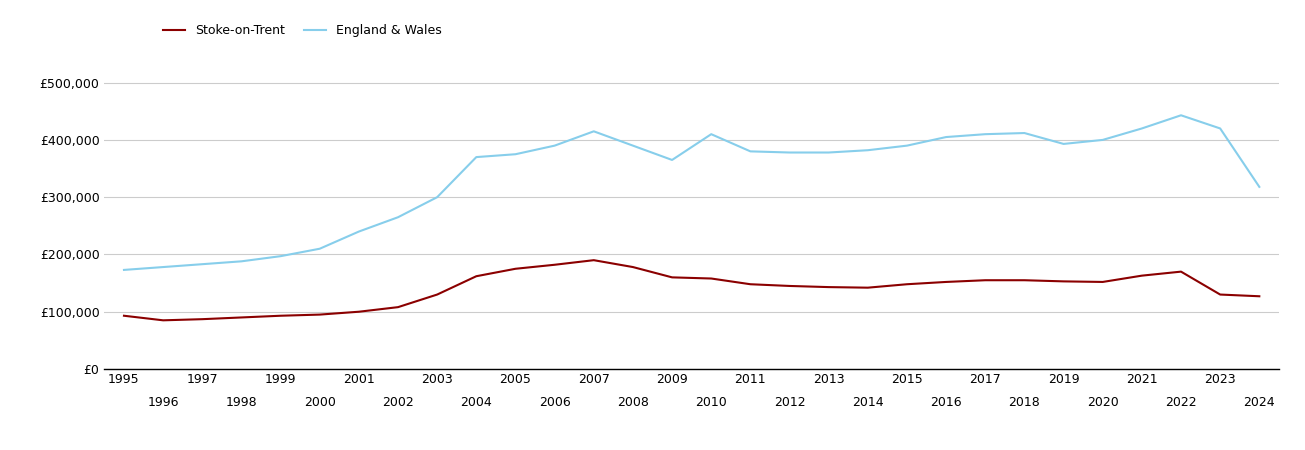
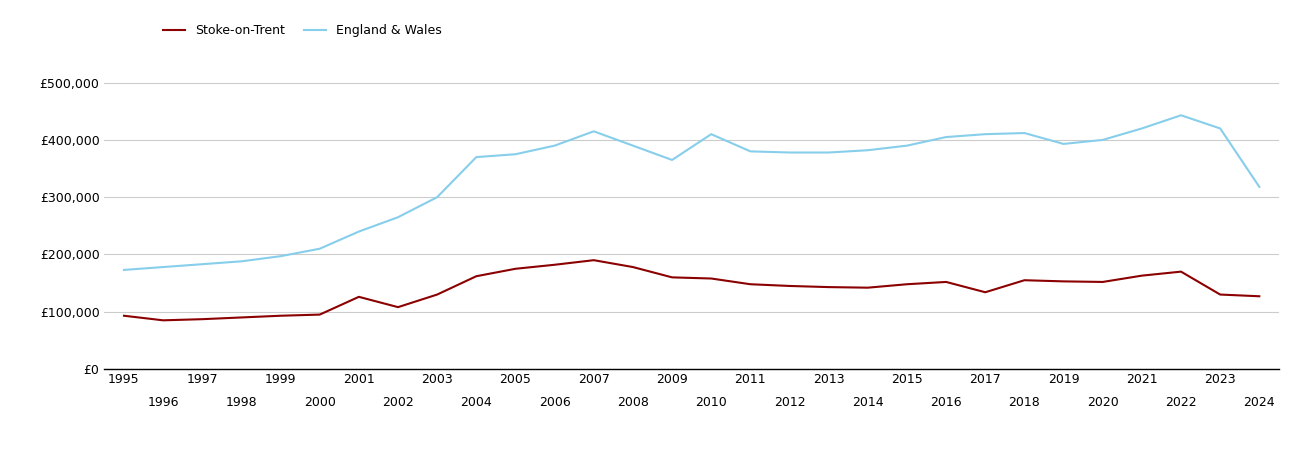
Stoke-on-Trent/2001: £100,000 -> £126,000
Stoke-on-Trent/2017: £155,000 -> £134,000
